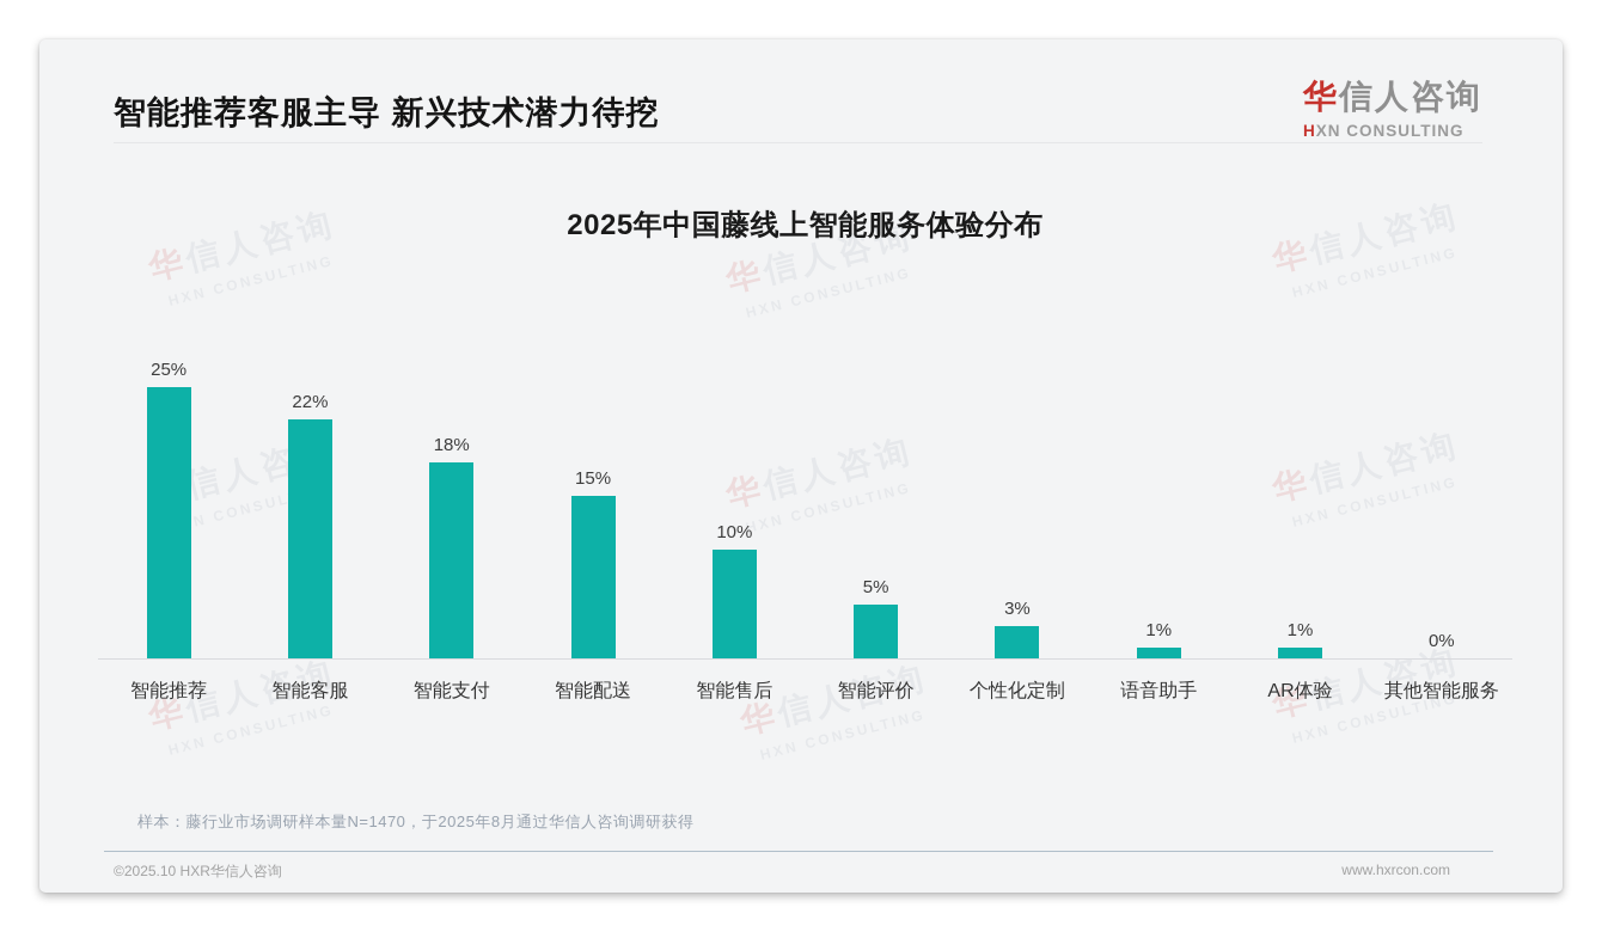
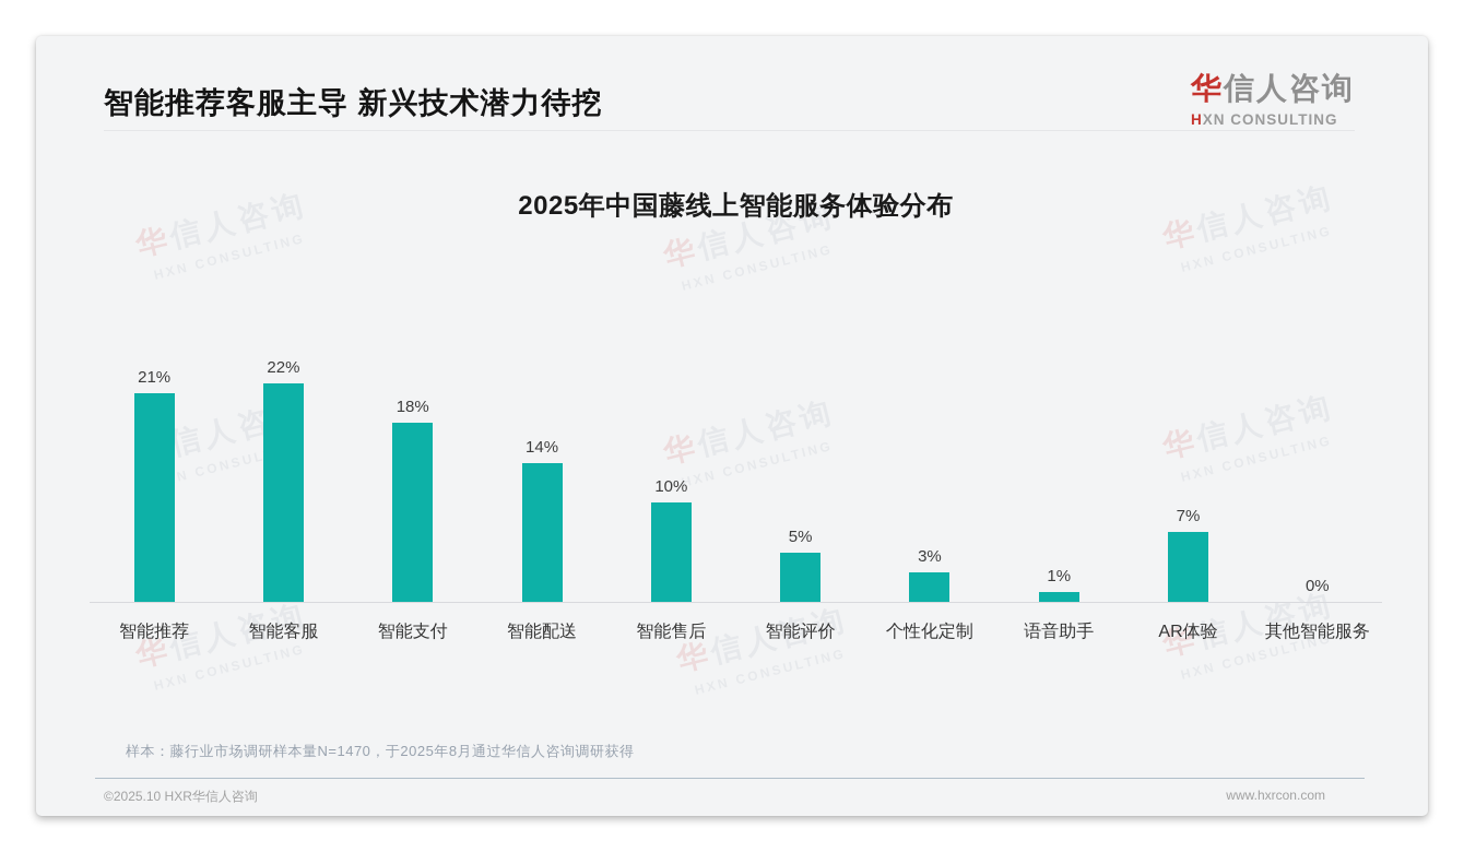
智能推荐: 25% -> 21%
智能配送: 15% -> 14%
AR体验: 1% -> 7%
